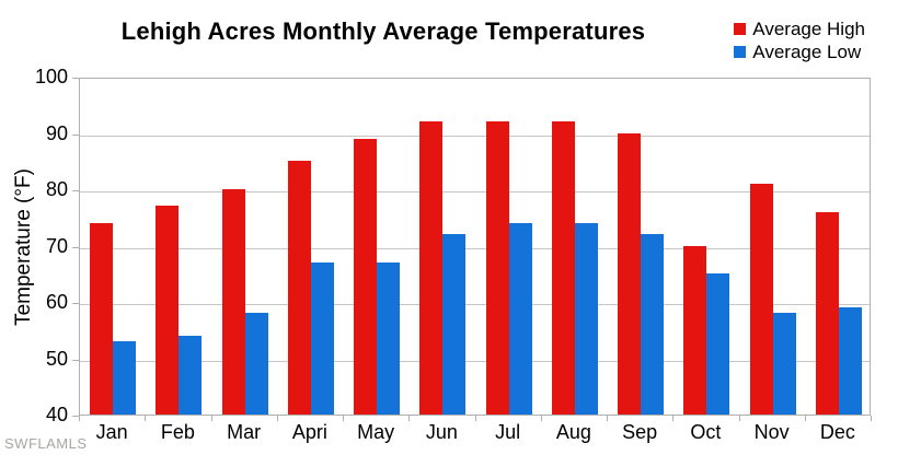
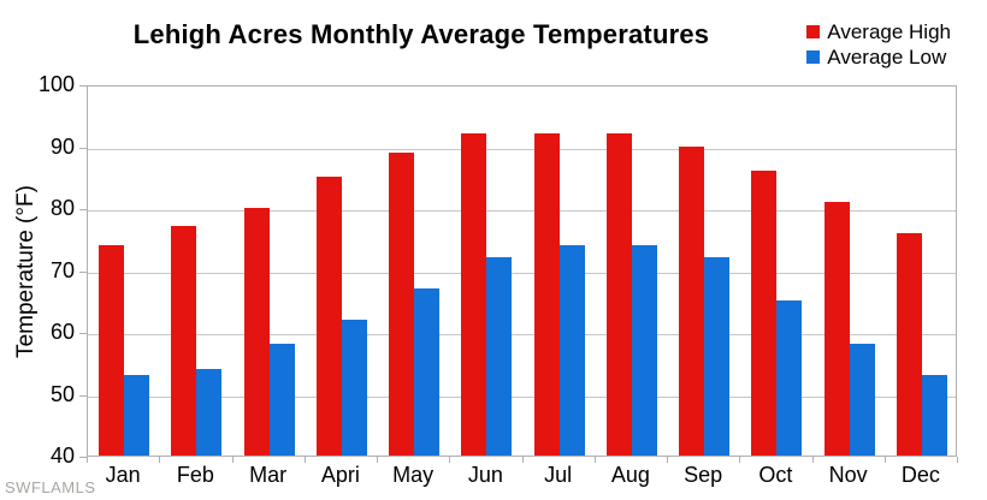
Average Low/Apri: 67 -> 62
Average High/Oct: 70 -> 86
Average Low/Dec: 59 -> 53
